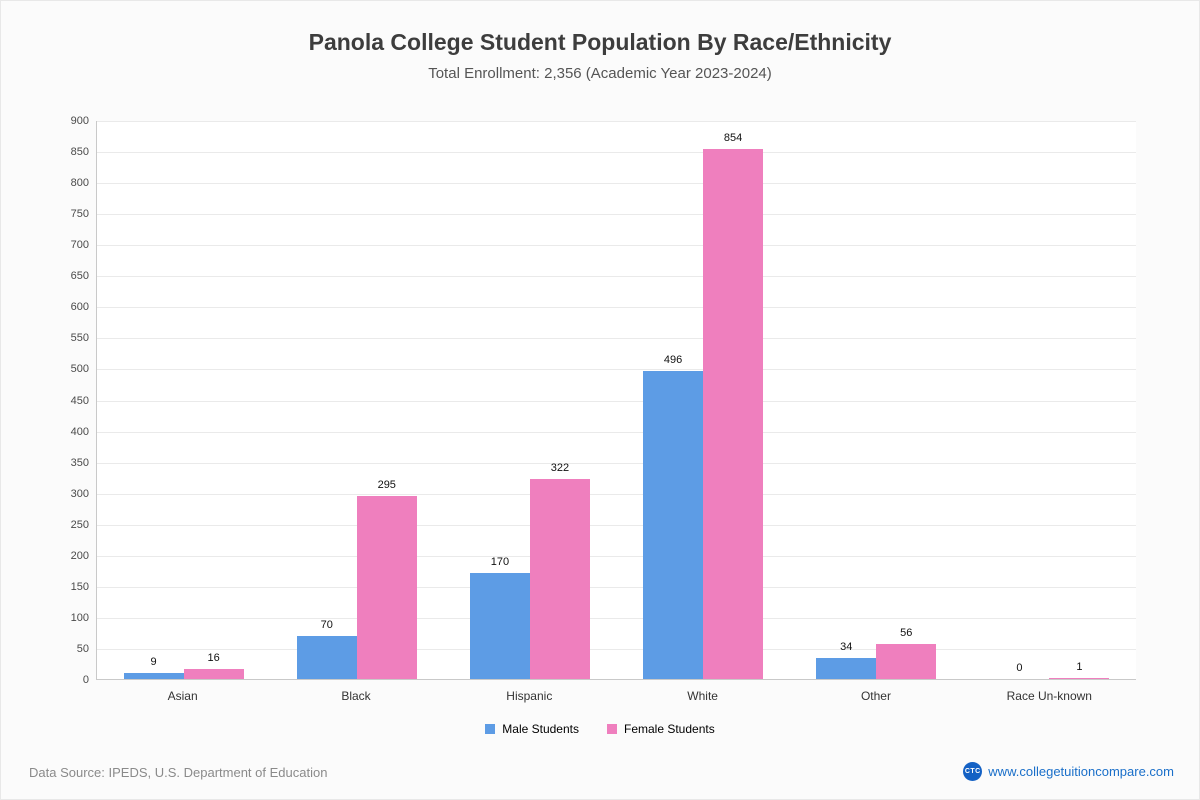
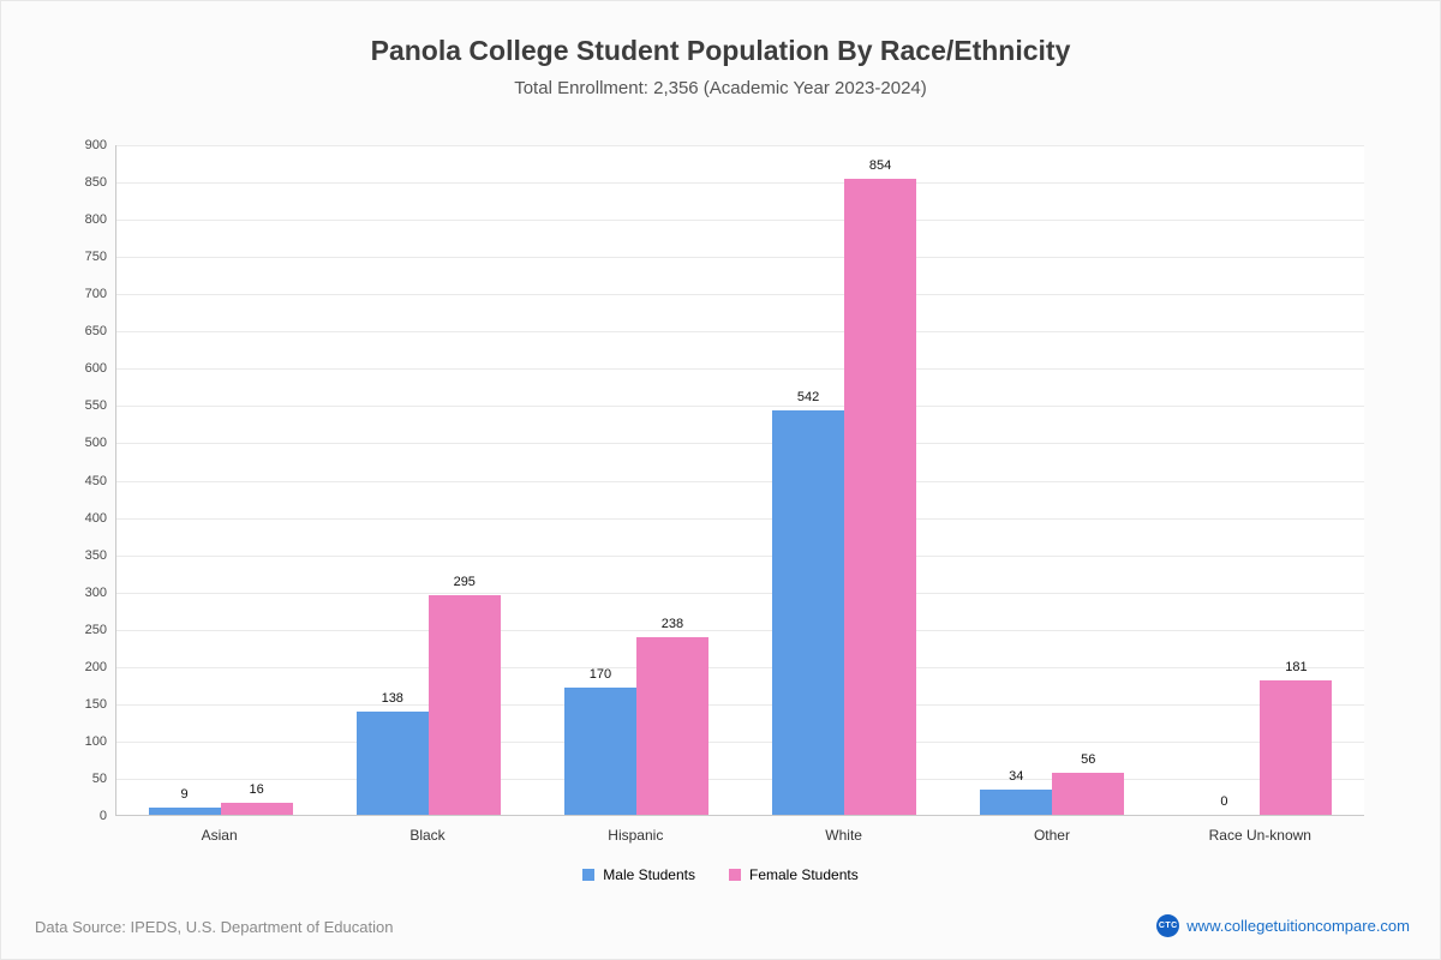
Male Students/Black: 70 -> 138
Female Students/Hispanic: 322 -> 238
Male Students/White: 496 -> 542
Female Students/Race Un-known: 1 -> 181
